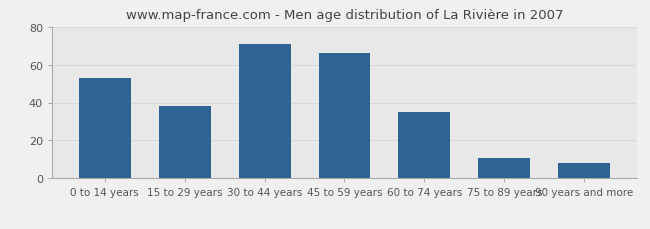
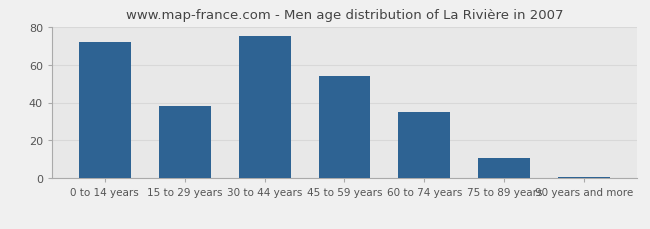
0 to 14 years: 53 -> 72
30 to 44 years: 71 -> 75
45 to 59 years: 66 -> 54
90 years and more: 8 -> 1
